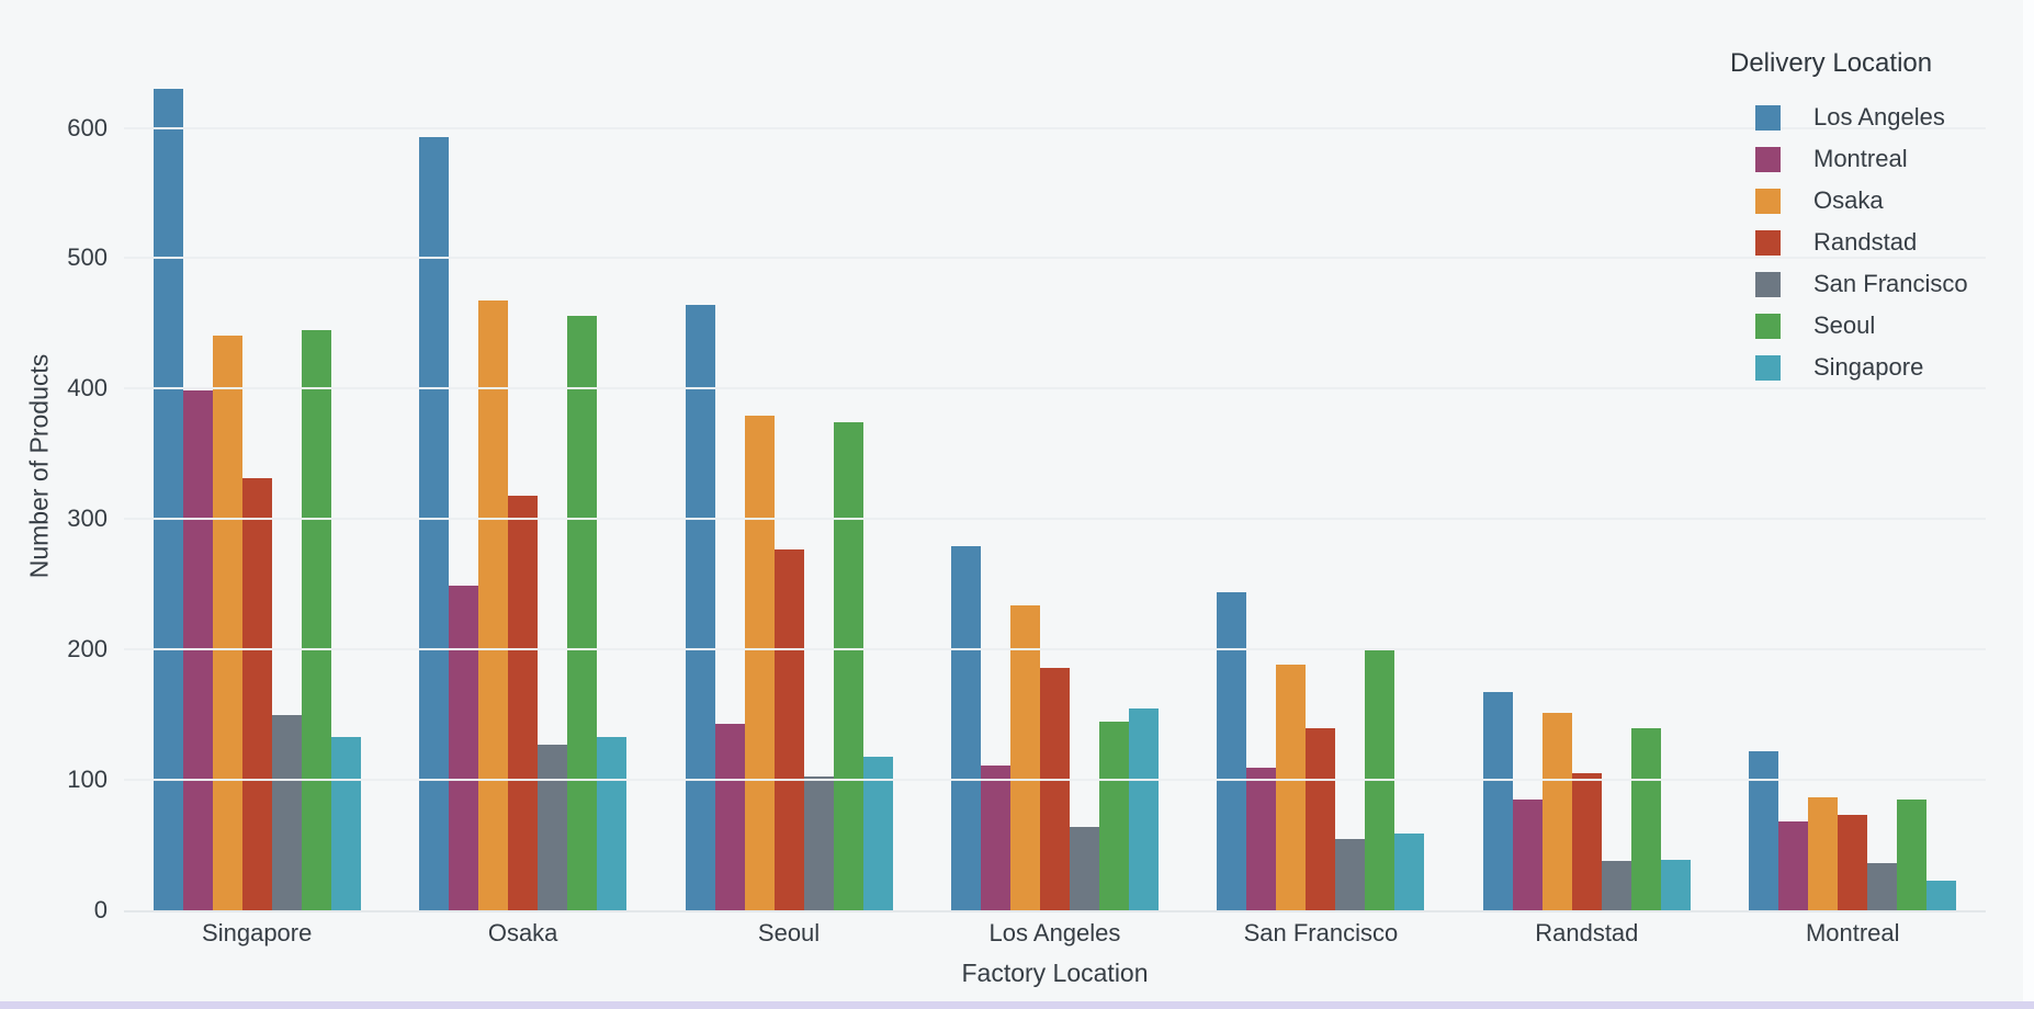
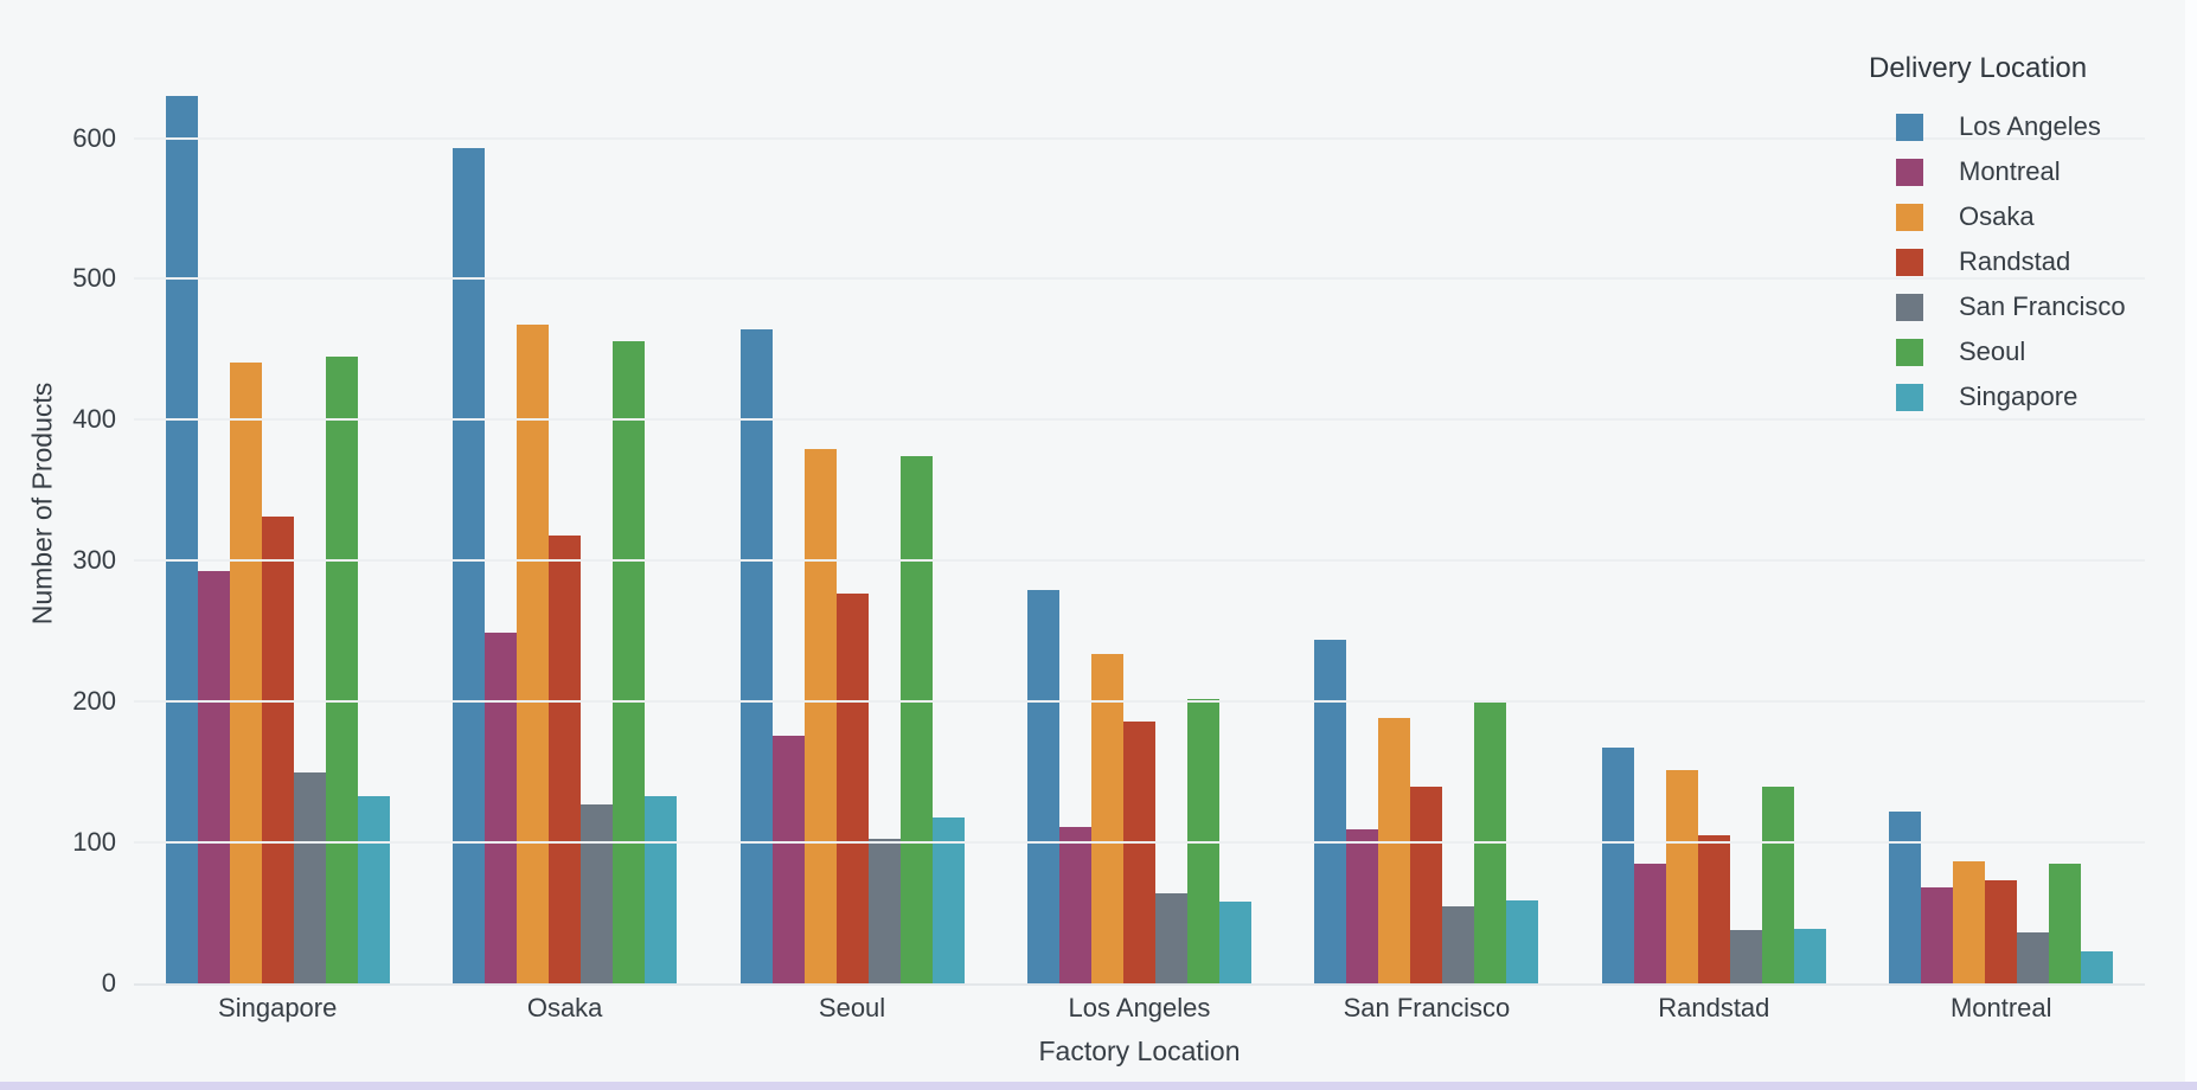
Montreal/Singapore: 399 -> 293
Montreal/Seoul: 143 -> 176
Seoul/Los Angeles: 145 -> 202
Singapore/Los Angeles: 155 -> 58
